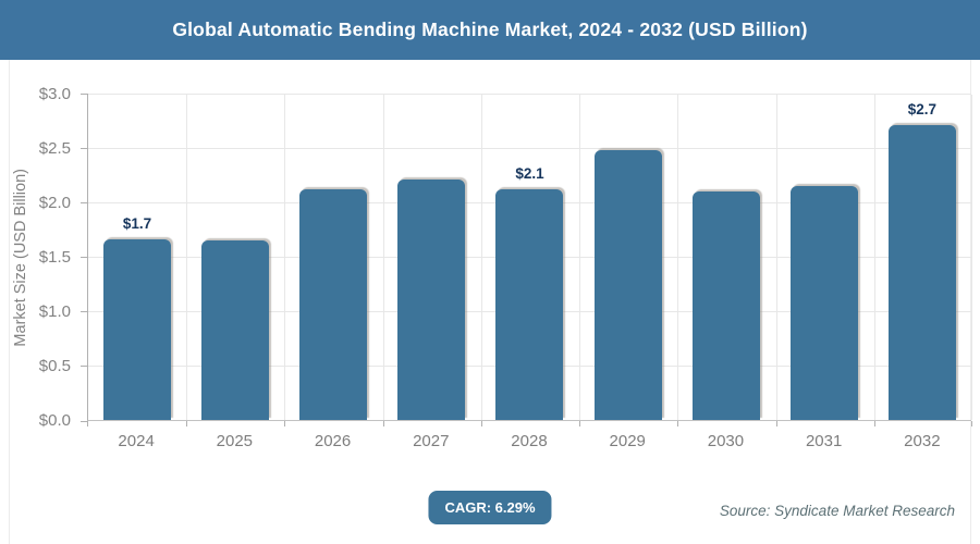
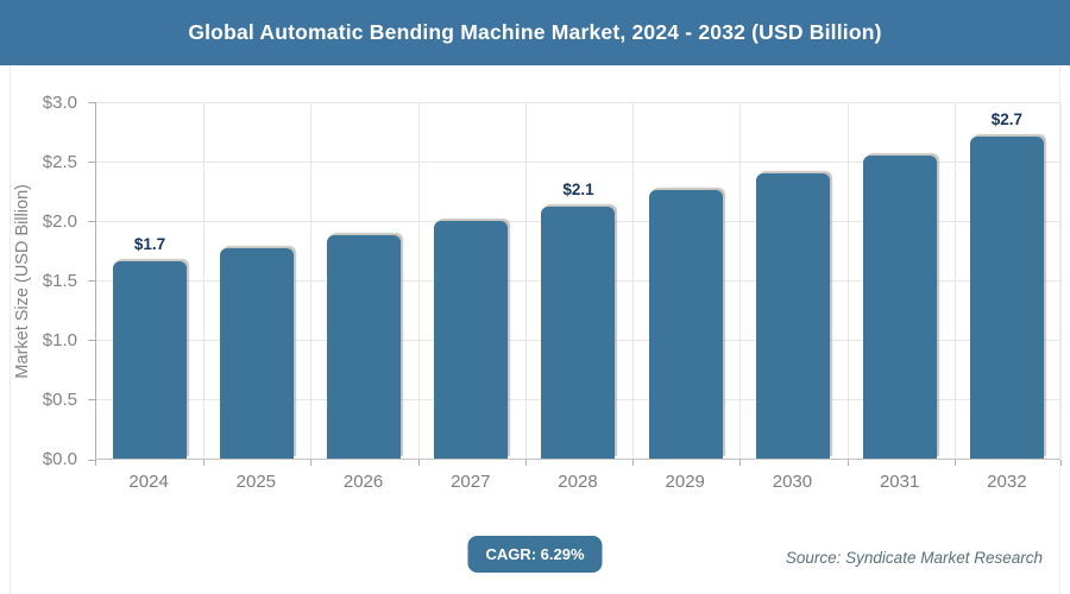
2025: $1.65 -> $1.77
2026: $2.12 -> $1.88
2027: $2.21 -> $2.00
2029: $2.48 -> $2.26
2030: $2.10 -> $2.40
2031: $2.15 -> $2.55
